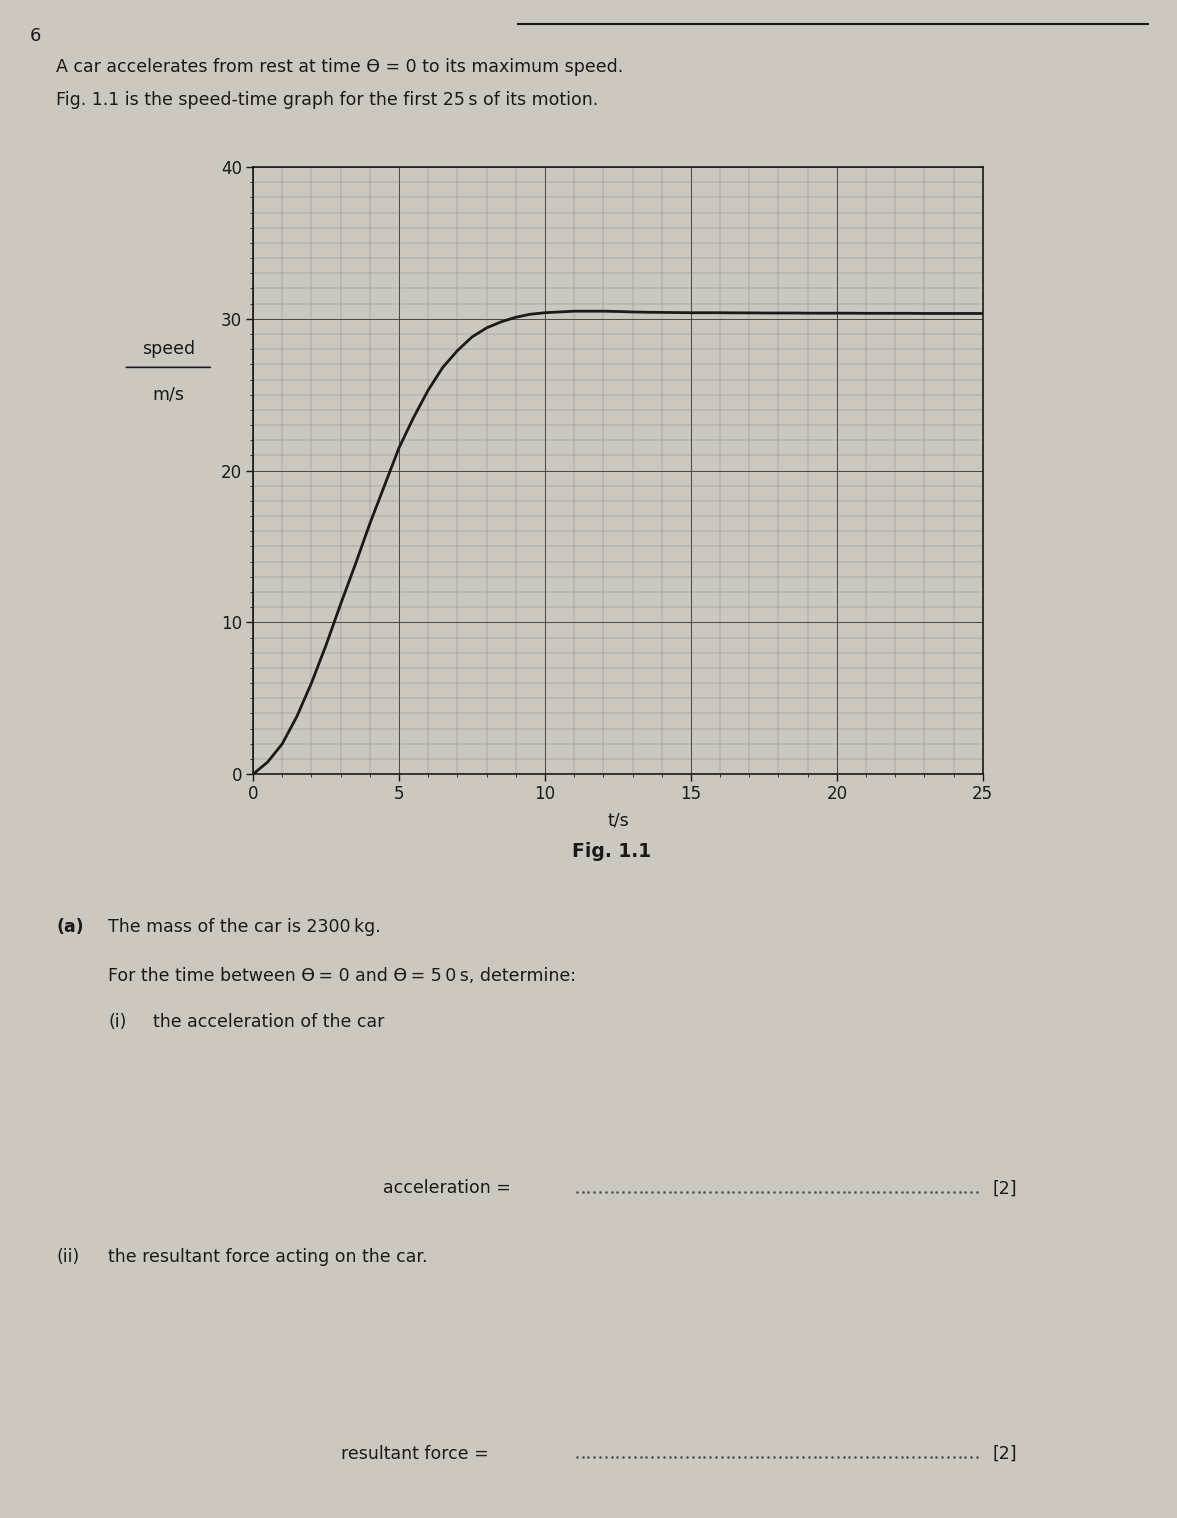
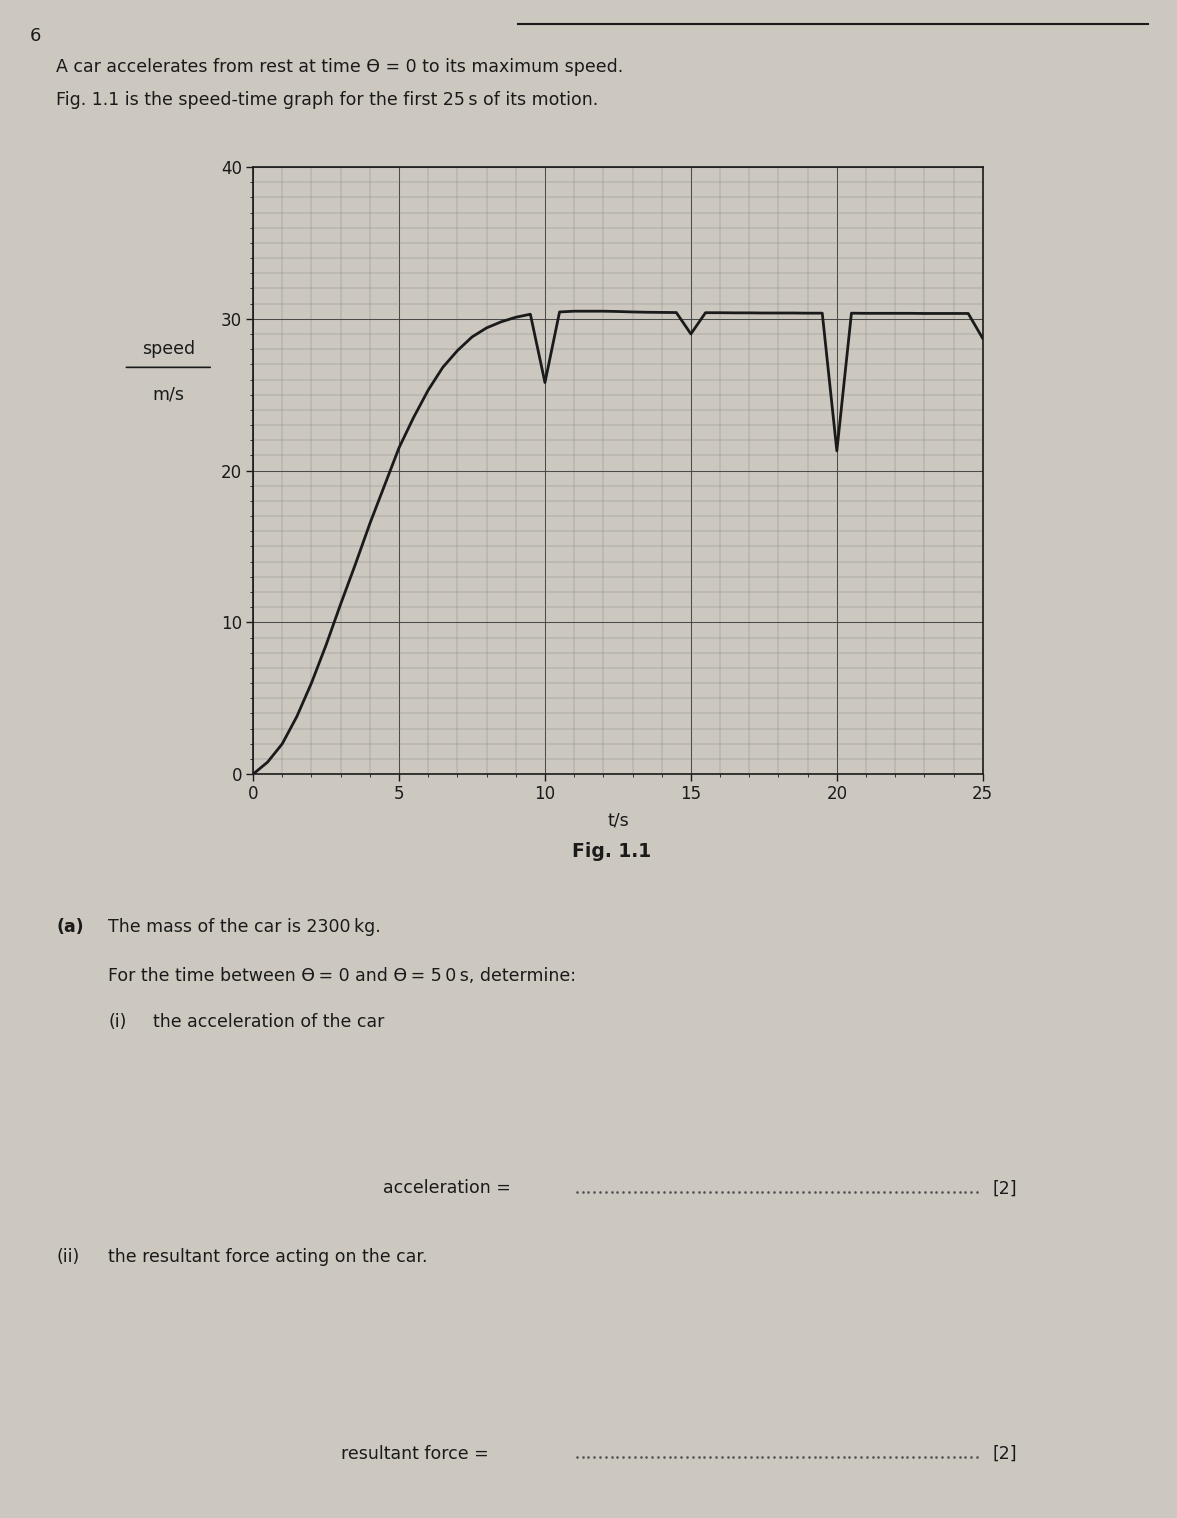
10: 30.4 -> 25.8
15: 30.4 -> 29.0
20: 30.4 -> 21.3
25: 30.4 -> 28.7
